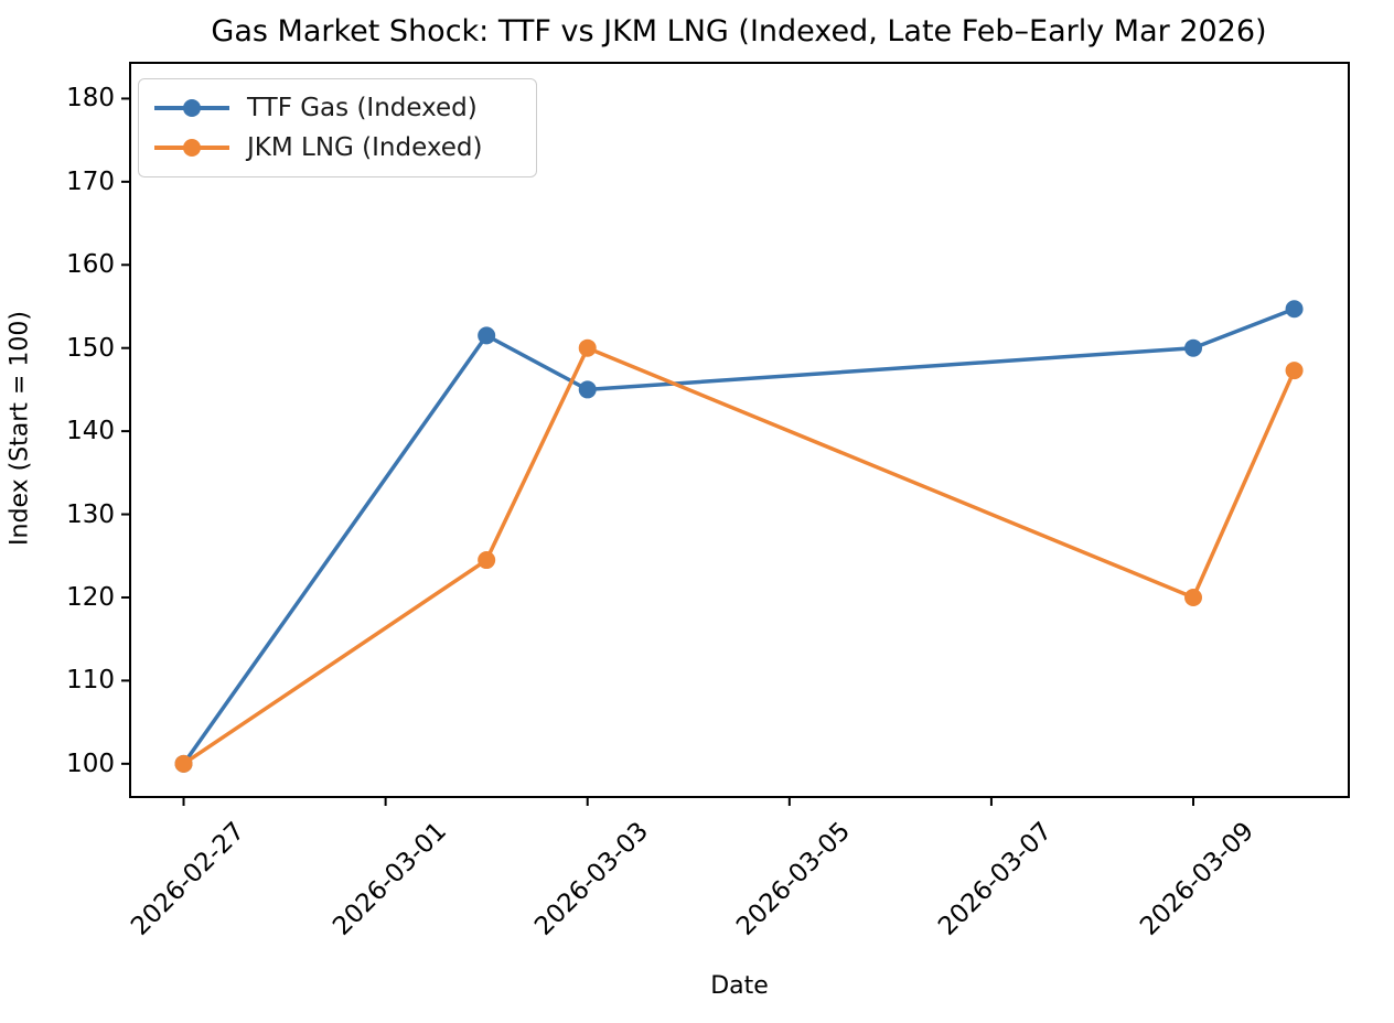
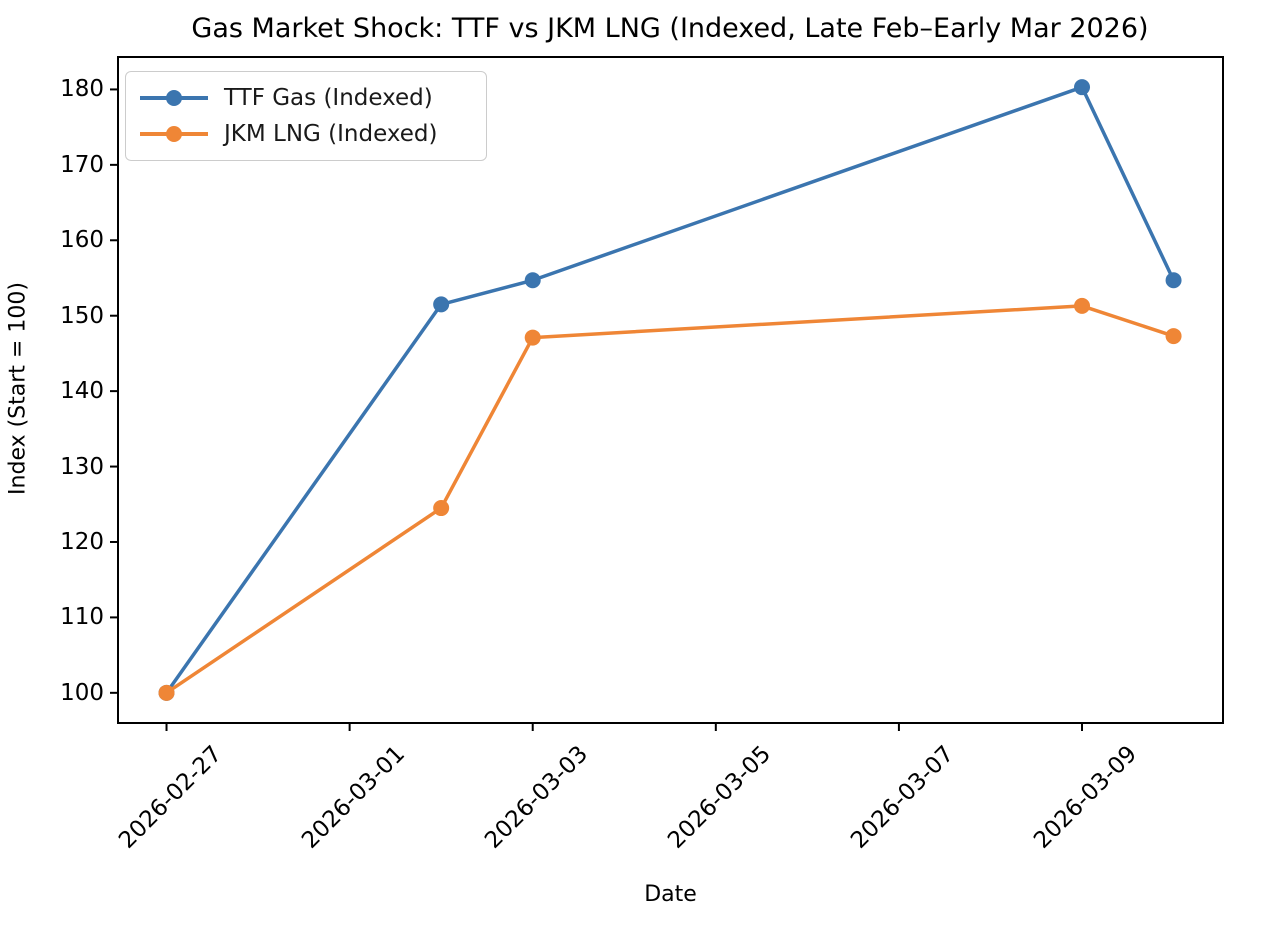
TTF Gas (Indexed)/2026-03-03: 145 -> 155
JKM LNG (Indexed)/2026-03-03: 150 -> 147
TTF Gas (Indexed)/2026-03-09: 150 -> 180
JKM LNG (Indexed)/2026-03-09: 120 -> 151
